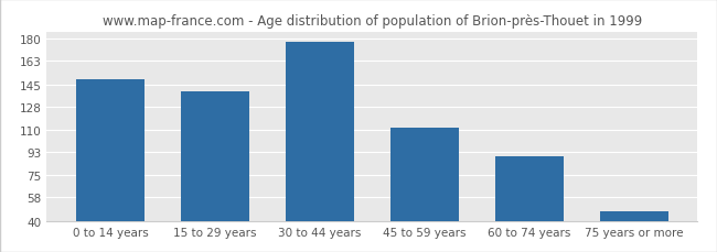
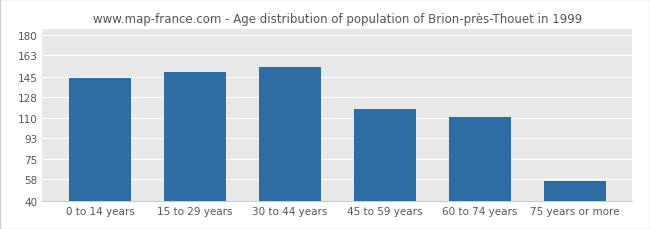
0 to 14 years: 149 -> 144
15 to 29 years: 140 -> 149
30 to 44 years: 178 -> 153
45 to 59 years: 112 -> 118
60 to 74 years: 90 -> 111
75 years or more: 47 -> 57
